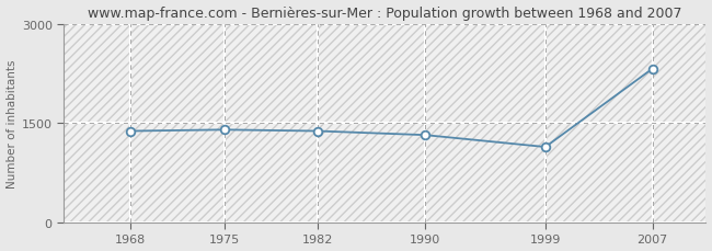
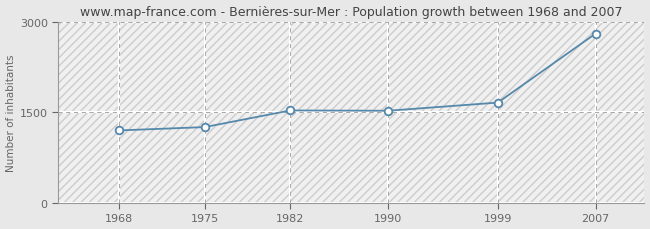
1968: 1380 -> 1200
1975: 1400 -> 1260
1982: 1380 -> 1530
1990: 1320 -> 1520
1999: 1140 -> 1660
2007: 2320 -> 2800
